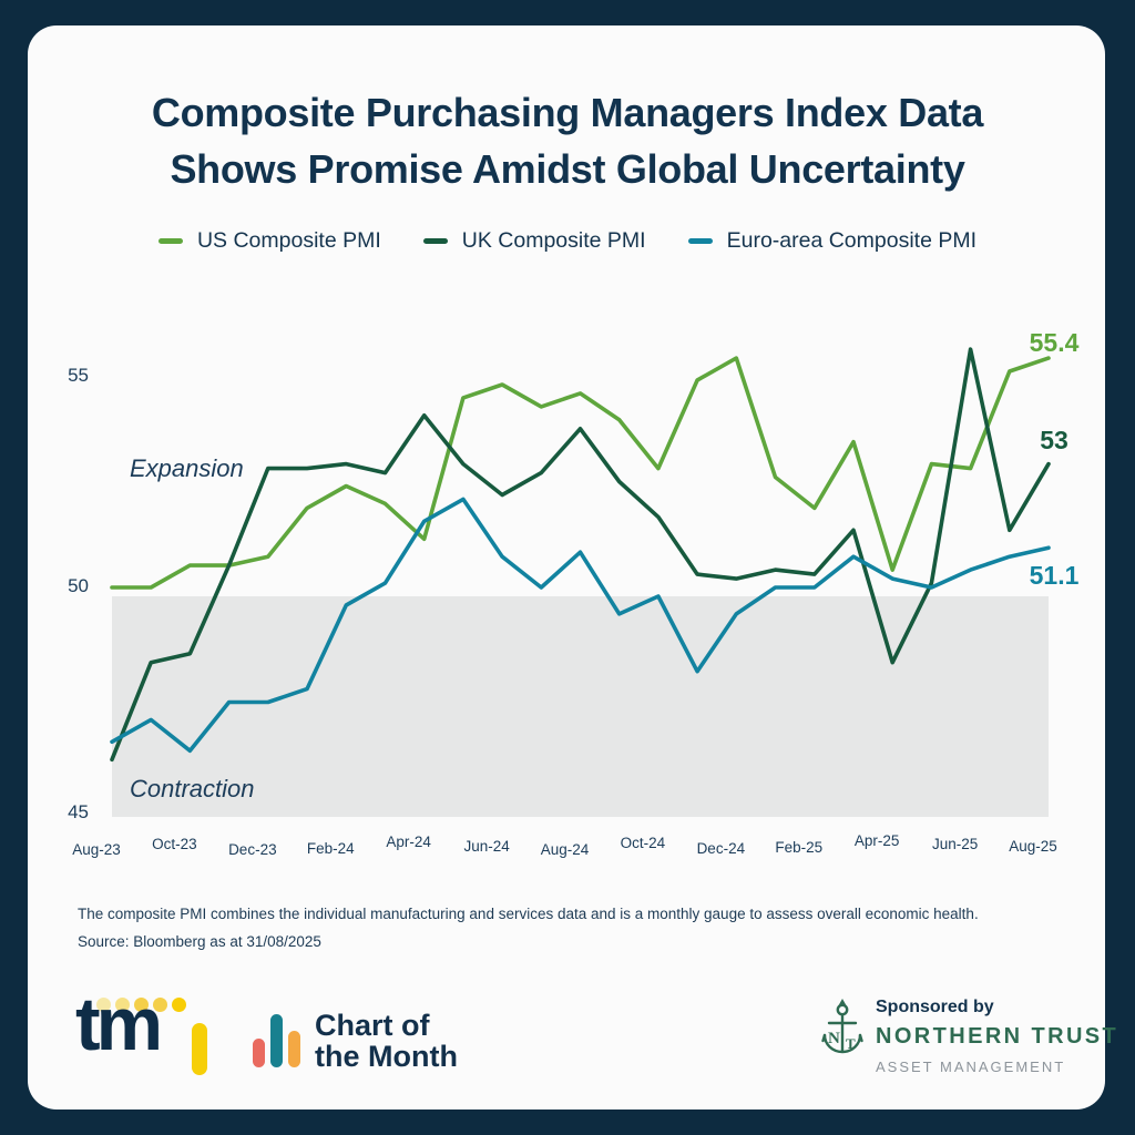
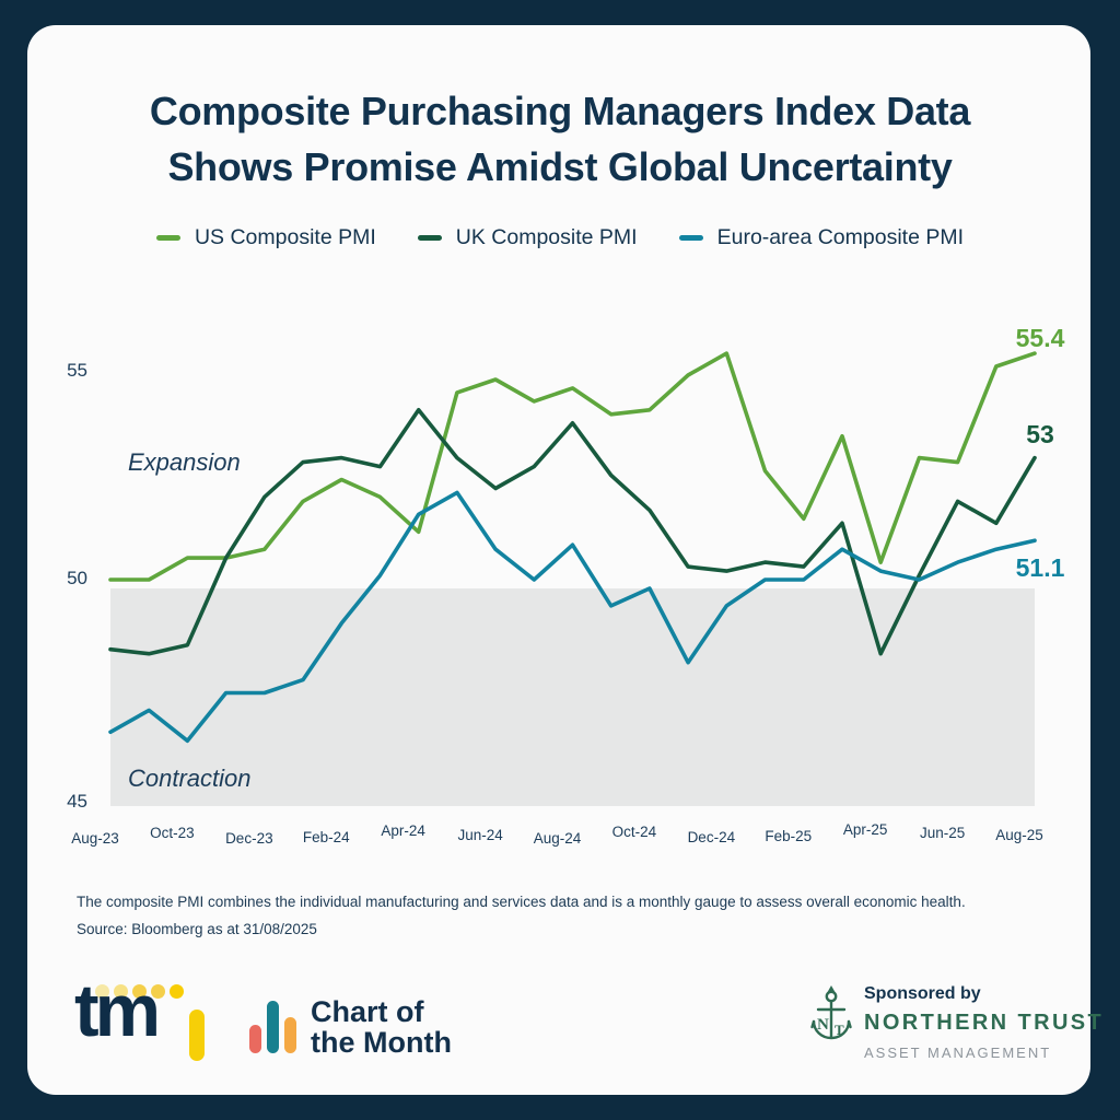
UK Composite PMI/Aug-23: 46.3 -> 48.6
UK Composite PMI/Dec-23: 52.9 -> 52.1
Euro-area Composite PMI/Feb-24: 49.8 -> 49.2
US Composite PMI/Oct-24: 52.9 -> 54.1
US Composite PMI/Feb-25: 52.0 -> 51.6
UK Composite PMI/Jun-25: 55.6 -> 52.0
